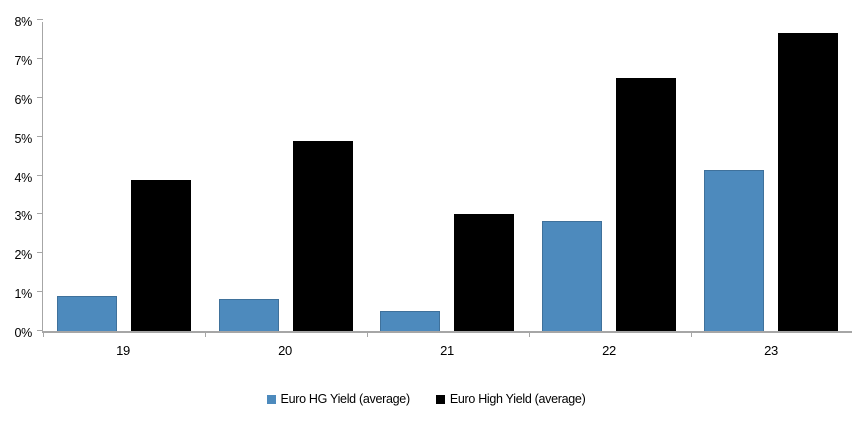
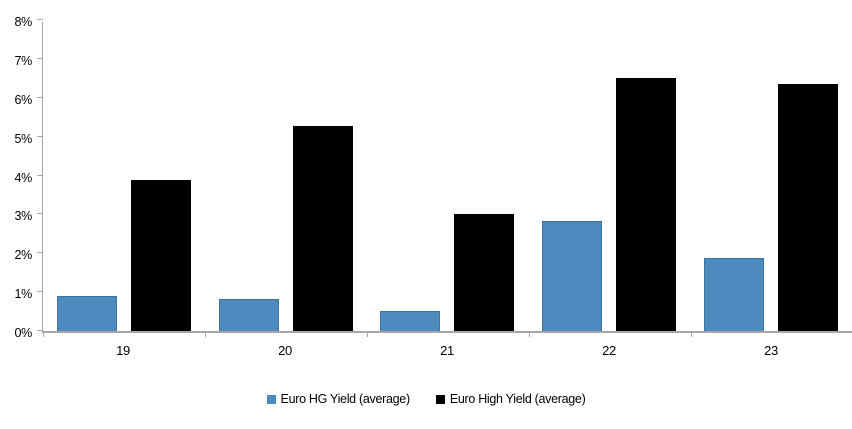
Euro High Yield (average)/20: 4.9% -> 5.3%
Euro HG Yield (average)/23: 4.2% -> 1.9%
Euro High Yield (average)/23: 7.7% -> 6.4%
